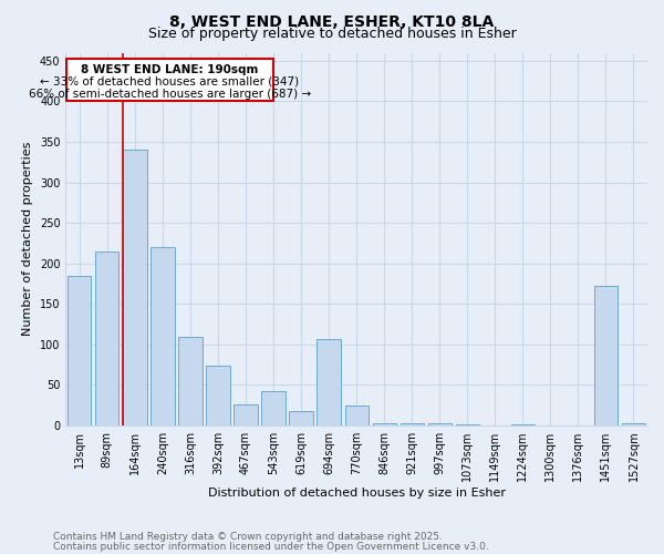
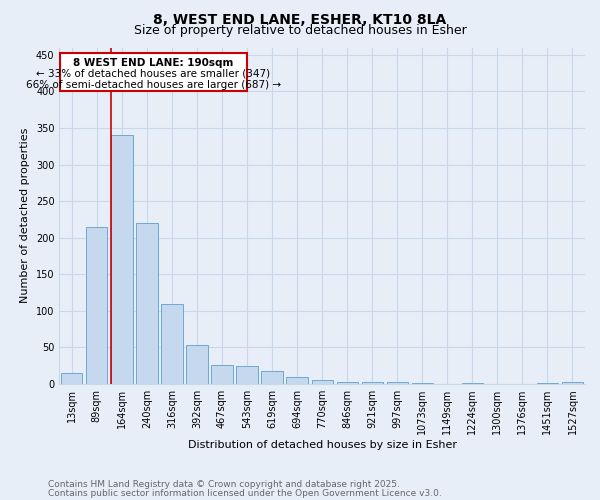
13sqm: 184 -> 15
392sqm: 74 -> 53
543sqm: 42 -> 25
694sqm: 106 -> 9
770sqm: 24 -> 5
1451sqm: 172 -> 1
